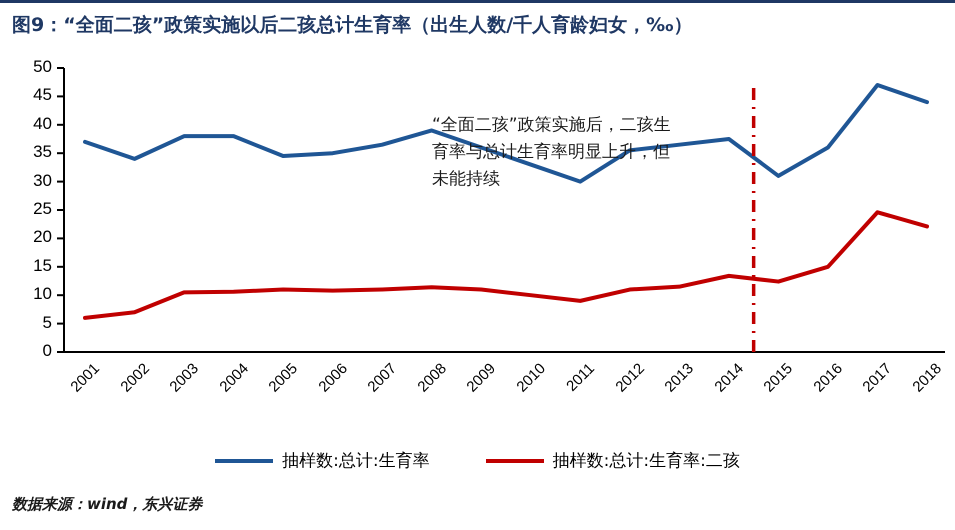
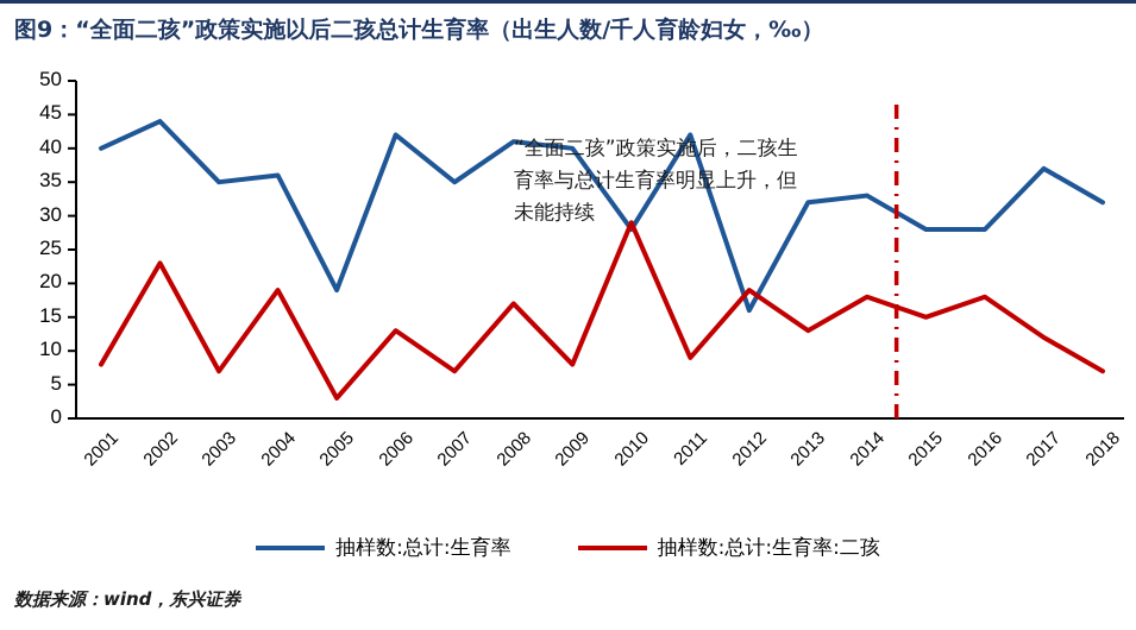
抽样数:总计:生育率/2001: 37 -> 40
抽样数:总计:生育率:二孩/2001: 6 -> 8
抽样数:总计:生育率/2002: 34 -> 44
抽样数:总计:生育率:二孩/2002: 7 -> 23
抽样数:总计:生育率/2003: 38 -> 35
抽样数:总计:生育率:二孩/2003: 10 -> 7
抽样数:总计:生育率/2004: 38 -> 36
抽样数:总计:生育率:二孩/2004: 11 -> 19
抽样数:总计:生育率/2005: 34 -> 19
抽样数:总计:生育率:二孩/2005: 11 -> 3
抽样数:总计:生育率/2006: 35 -> 42
抽样数:总计:生育率:二孩/2006: 11 -> 13
抽样数:总计:生育率/2007: 36 -> 35
抽样数:总计:生育率:二孩/2007: 11 -> 7
抽样数:总计:生育率/2008: 39 -> 41
抽样数:总计:生育率:二孩/2008: 11 -> 17
抽样数:总计:生育率/2009: 36 -> 40
抽样数:总计:生育率:二孩/2009: 11 -> 8
抽样数:总计:生育率/2010: 33 -> 28
抽样数:总计:生育率:二孩/2010: 10 -> 29
抽样数:总计:生育率/2011: 30 -> 42
抽样数:总计:生育率/2012: 36 -> 16
抽样数:总计:生育率:二孩/2012: 11 -> 19
抽样数:总计:生育率/2013: 36 -> 32
抽样数:总计:生育率:二孩/2013: 12 -> 13
抽样数:总计:生育率/2014: 38 -> 33
抽样数:总计:生育率:二孩/2014: 13 -> 18
抽样数:总计:生育率/2015: 31 -> 28
抽样数:总计:生育率:二孩/2015: 12 -> 15
抽样数:总计:生育率/2016: 36 -> 28
抽样数:总计:生育率:二孩/2016: 15 -> 18
抽样数:总计:生育率/2017: 47 -> 37
抽样数:总计:生育率:二孩/2017: 25 -> 12
抽样数:总计:生育率/2018: 44 -> 32
抽样数:总计:生育率:二孩/2018: 22 -> 7
